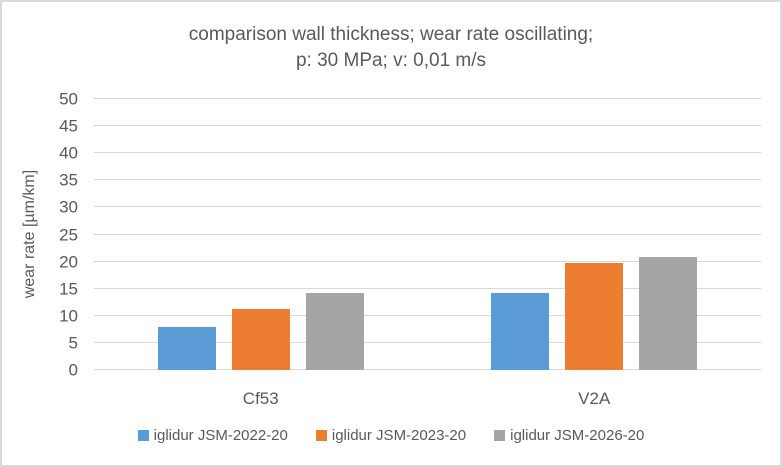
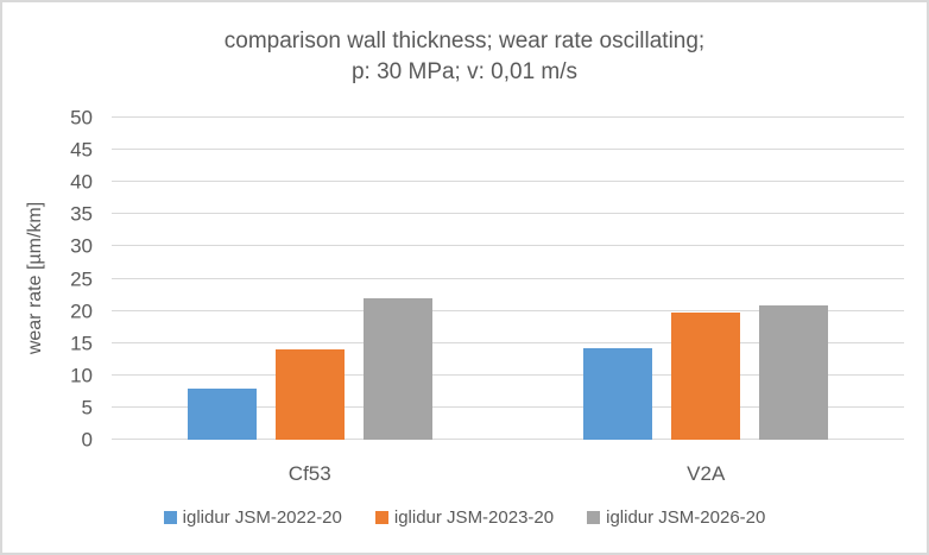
iglidur JSM-2023-20/Cf53: 11 -> 14
iglidur JSM-2026-20/Cf53: 14 -> 22
